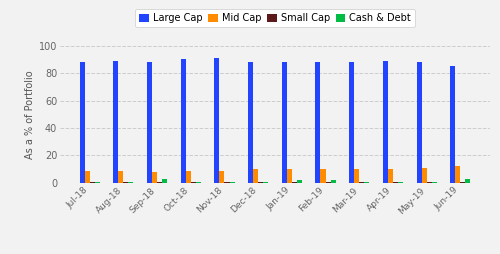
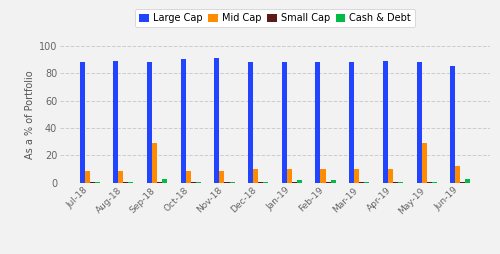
Mid Cap/Sep-18: 8 -> 29
Mid Cap/May-19: 11 -> 29
